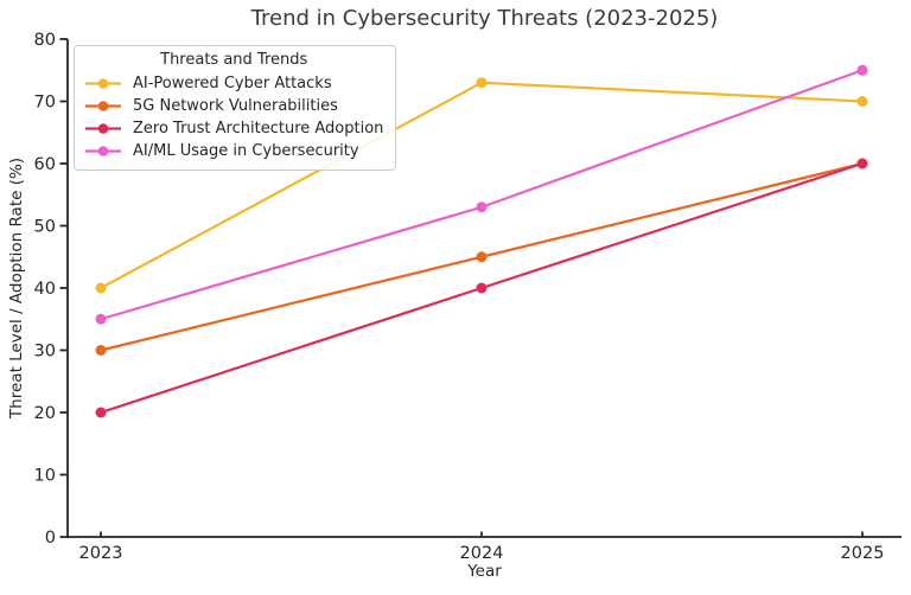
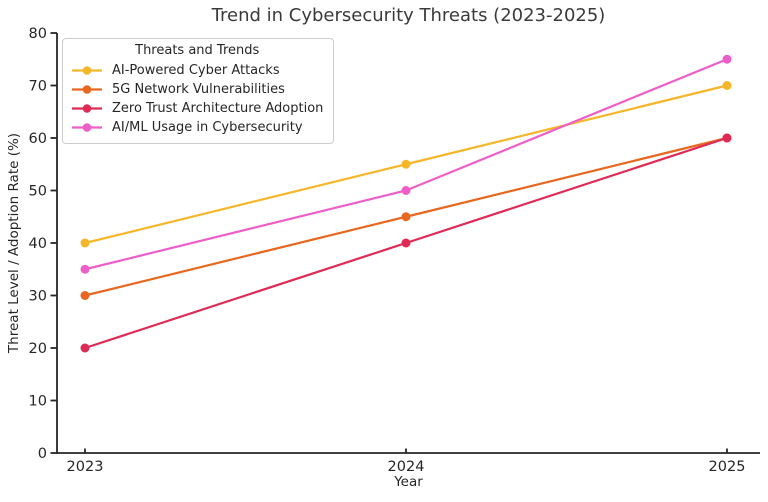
AI-Powered Cyber Attacks/2024: 73 -> 55
AI/ML Usage in Cybersecurity/2024: 53 -> 50
